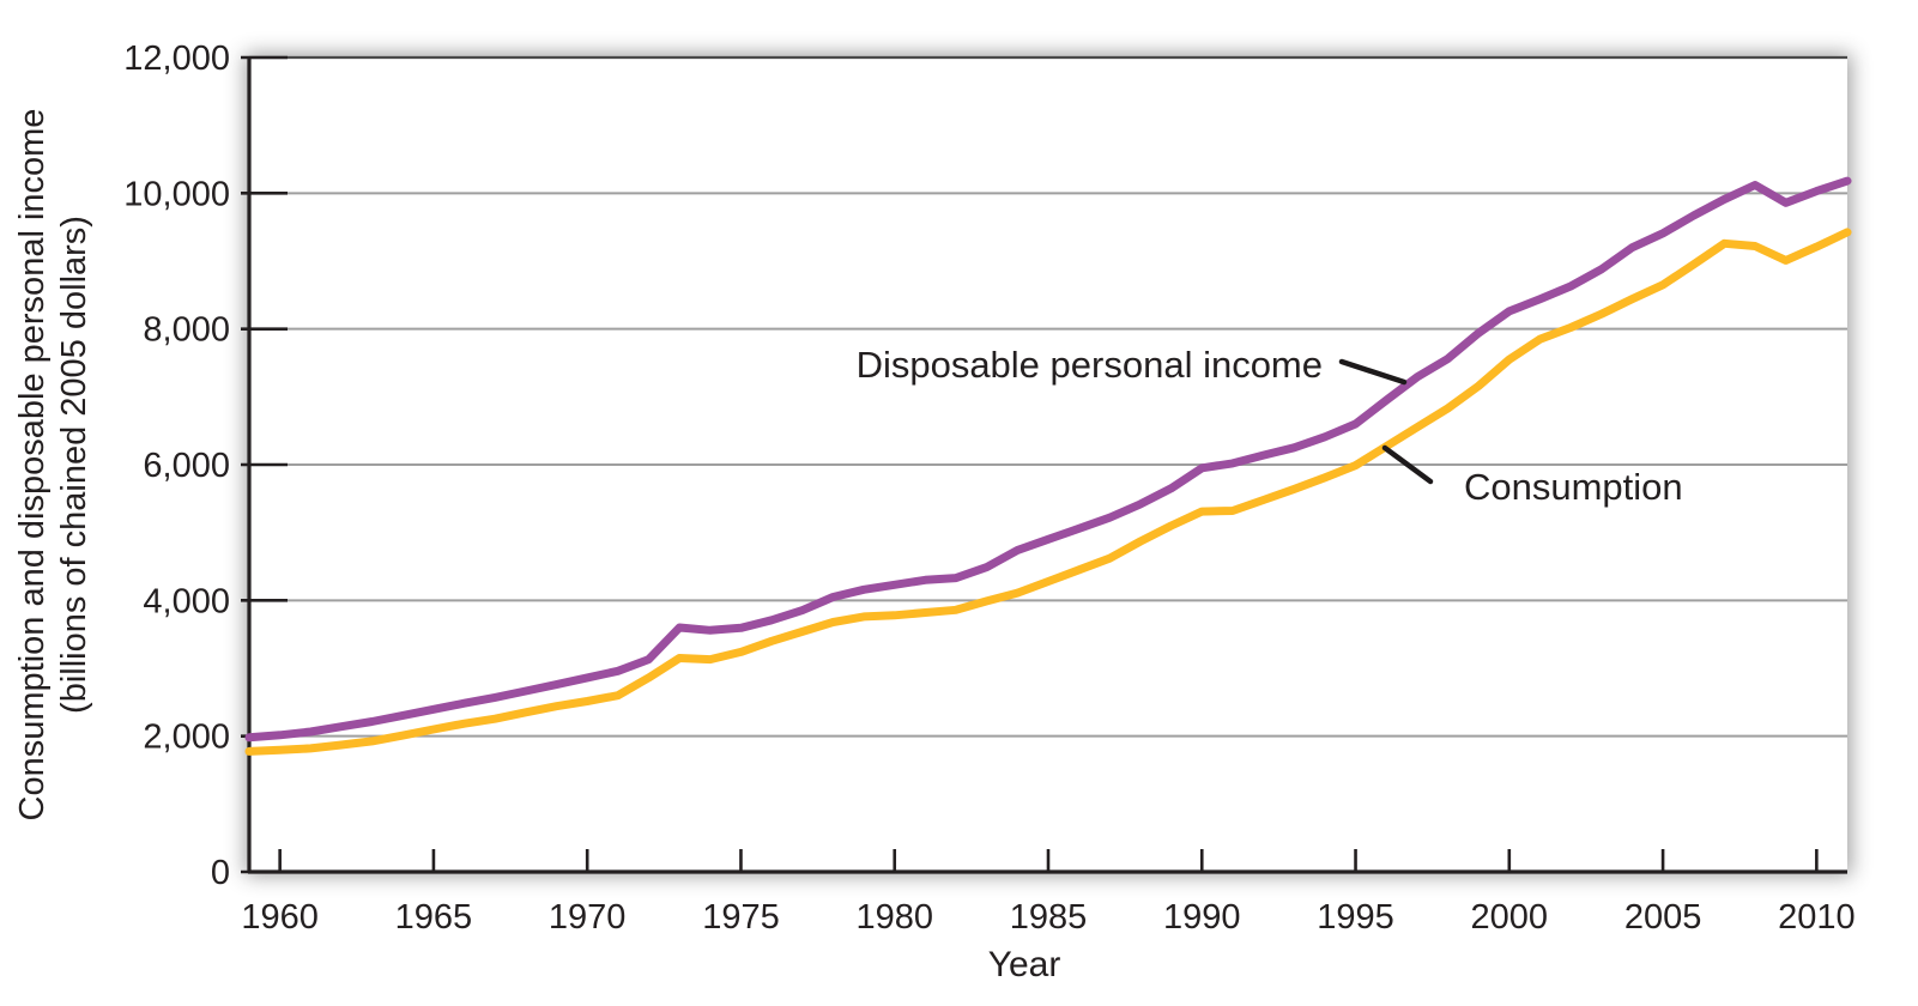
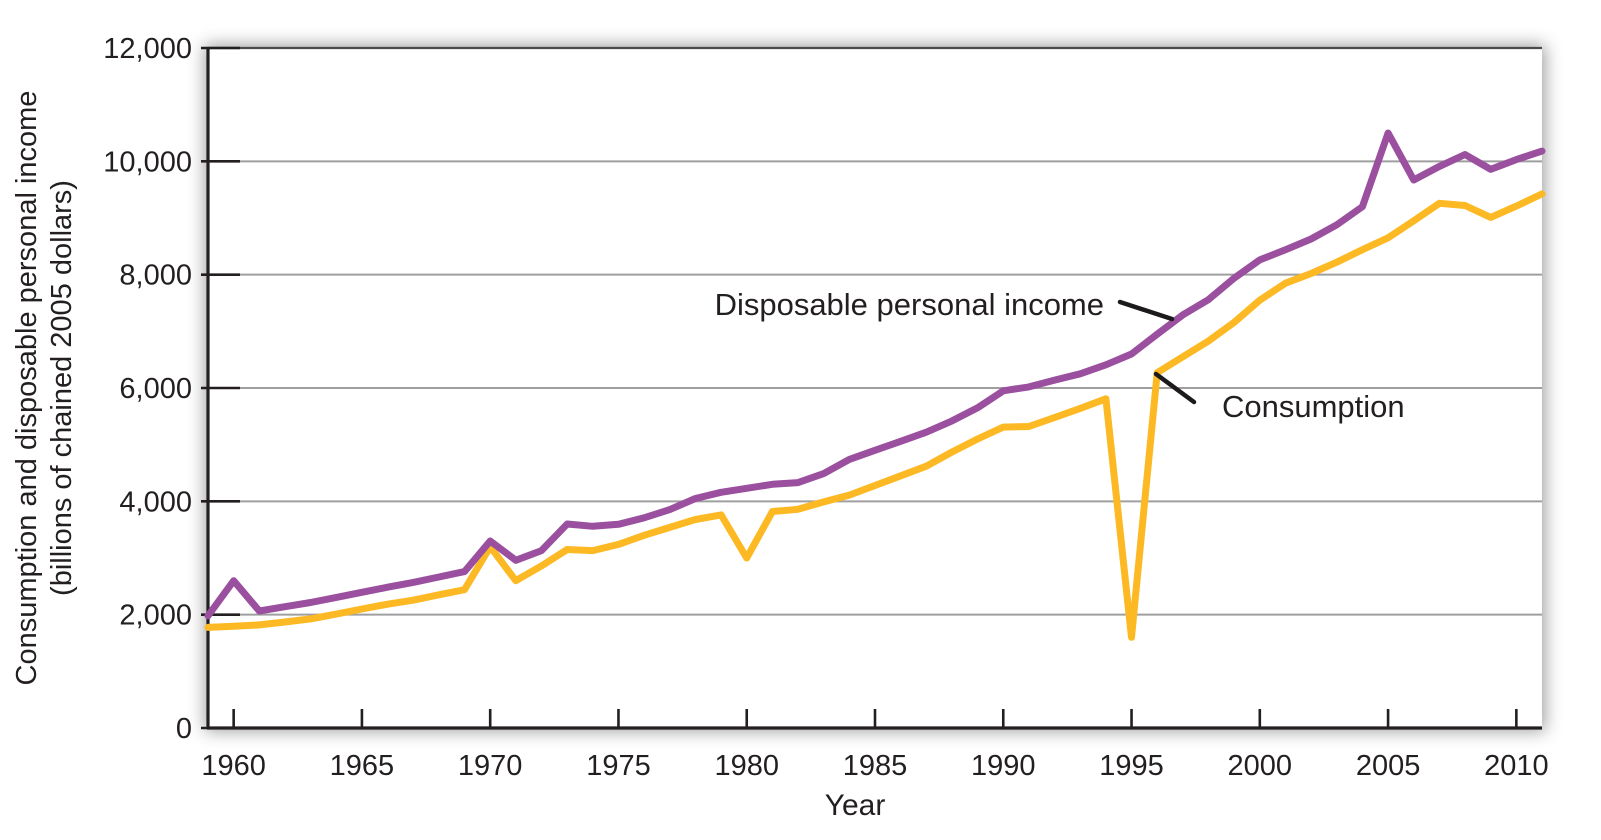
Disposable personal income/1960: 2000 -> 2600
Disposable personal income/1970: 2900 -> 3300
Consumption/1970: 2500 -> 3200
Consumption/1980: 3800 -> 3000
Consumption/1995: 6000 -> 1600
Disposable personal income/2005: 9400 -> 10500
